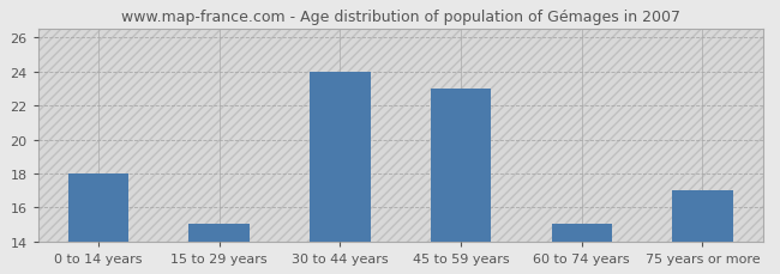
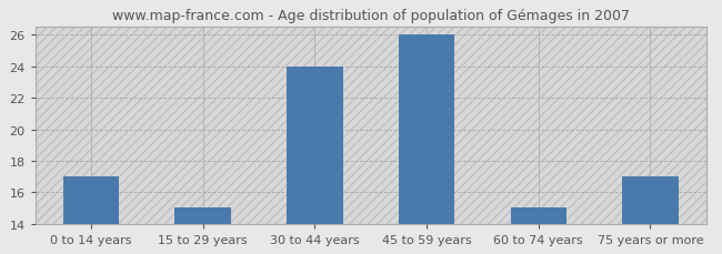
0 to 14 years: 18 -> 17
45 to 59 years: 23 -> 26
